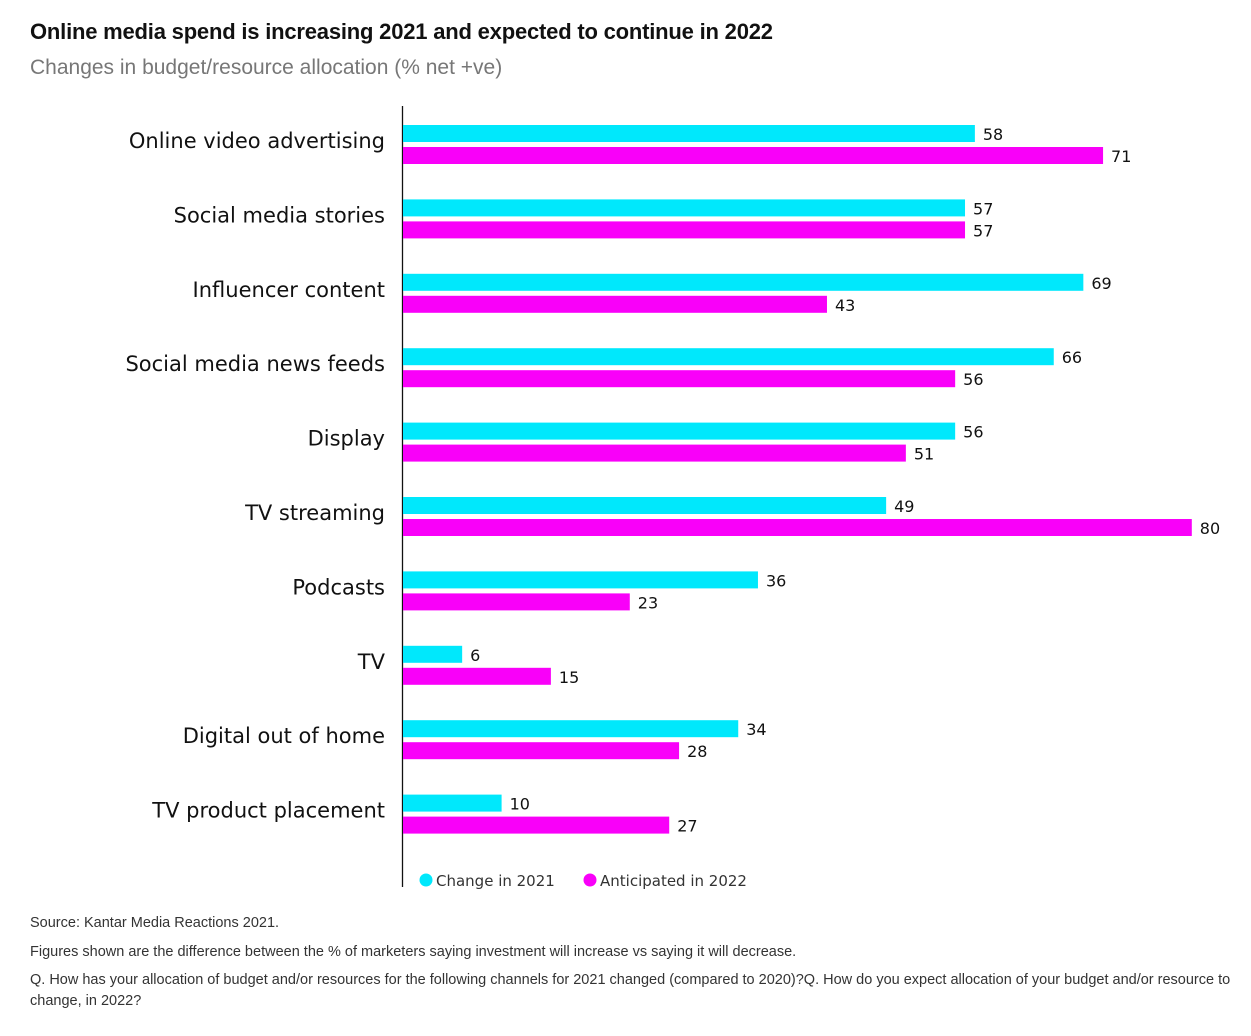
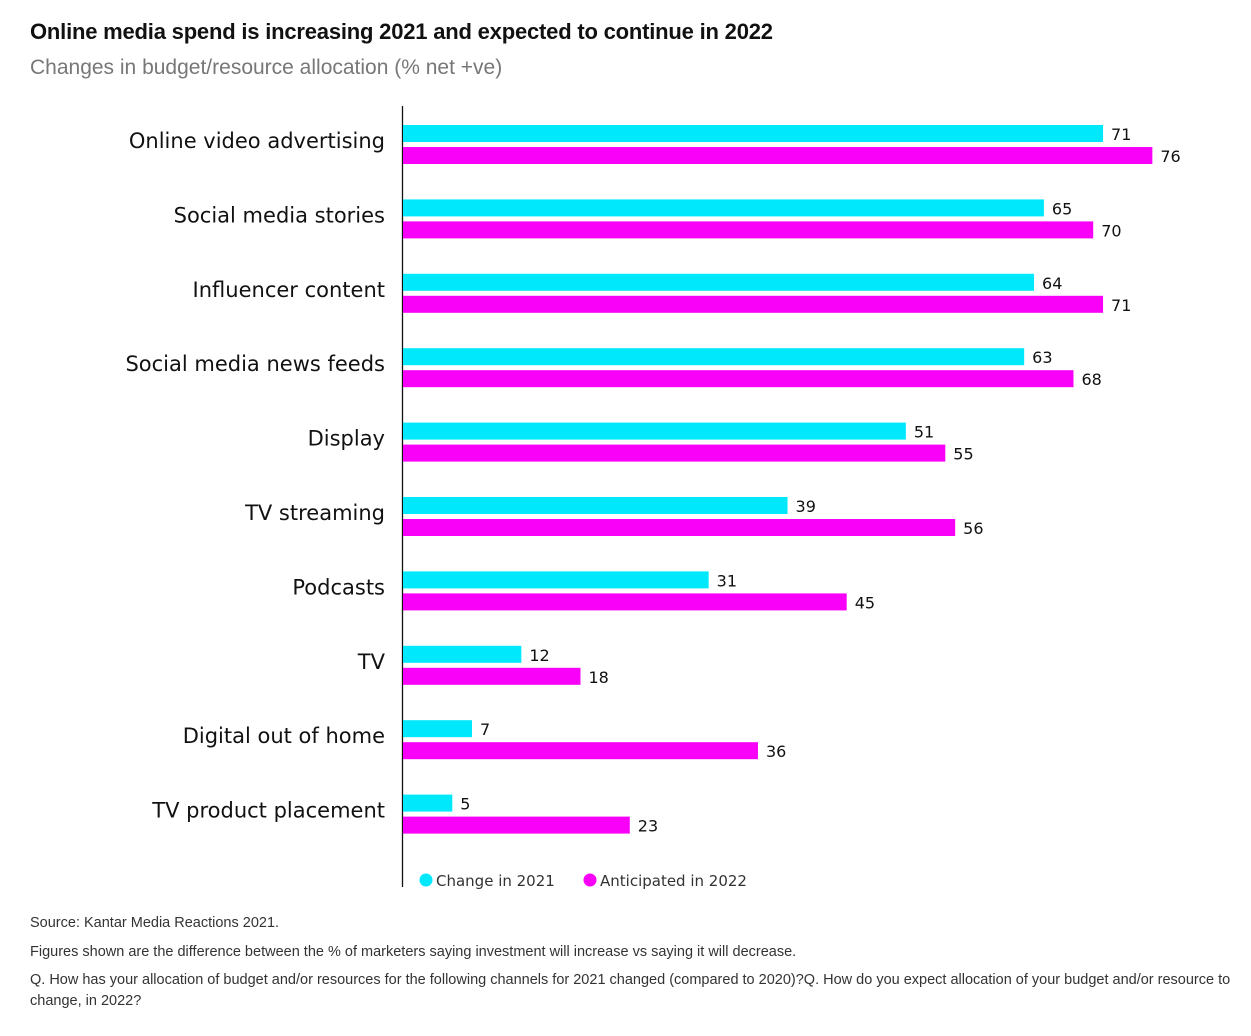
Change in 2021/Online video advertising: 58 -> 71
Anticipated in 2022/Online video advertising: 71 -> 76
Change in 2021/Social media stories: 57 -> 65
Anticipated in 2022/Social media stories: 57 -> 70
Change in 2021/Influencer content: 69 -> 64
Anticipated in 2022/Influencer content: 43 -> 71
Change in 2021/Social media news feeds: 66 -> 63
Anticipated in 2022/Social media news feeds: 56 -> 68
Change in 2021/Display: 56 -> 51
Anticipated in 2022/Display: 51 -> 55
Change in 2021/TV streaming: 49 -> 39
Anticipated in 2022/TV streaming: 80 -> 56
Change in 2021/Podcasts: 36 -> 31
Anticipated in 2022/Podcasts: 23 -> 45
Change in 2021/TV: 6 -> 12
Anticipated in 2022/TV: 15 -> 18
Change in 2021/Digital out of home: 34 -> 7
Anticipated in 2022/Digital out of home: 28 -> 36
Change in 2021/TV product placement: 10 -> 5
Anticipated in 2022/TV product placement: 27 -> 23
